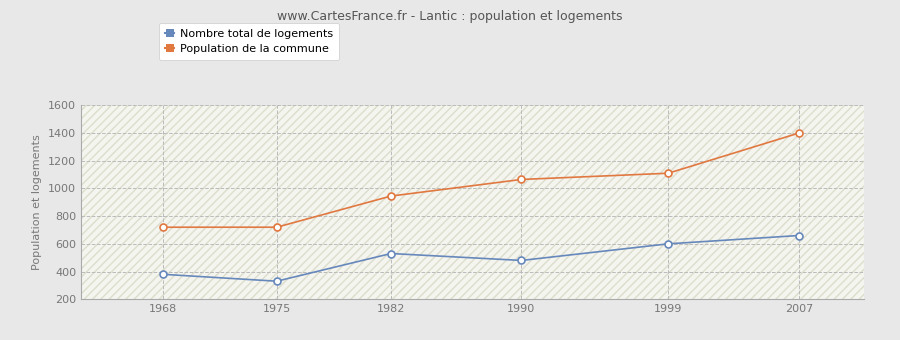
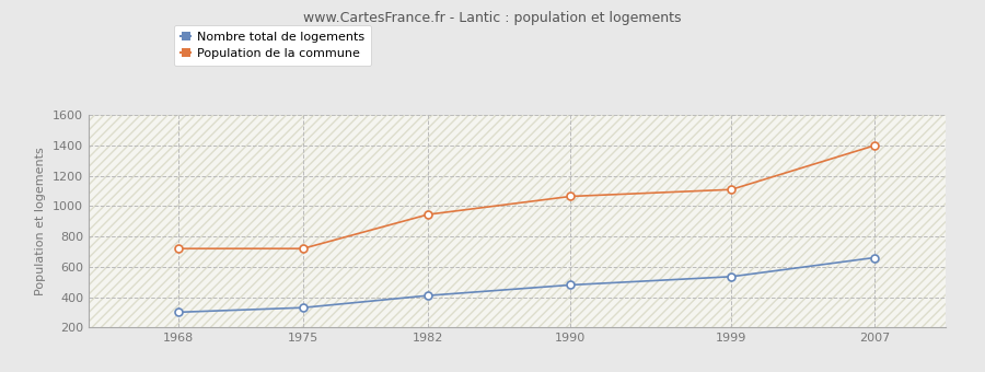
Nombre total de logements/1968: 380 -> 300
Nombre total de logements/1982: 530 -> 410
Nombre total de logements/1999: 600 -> 540
